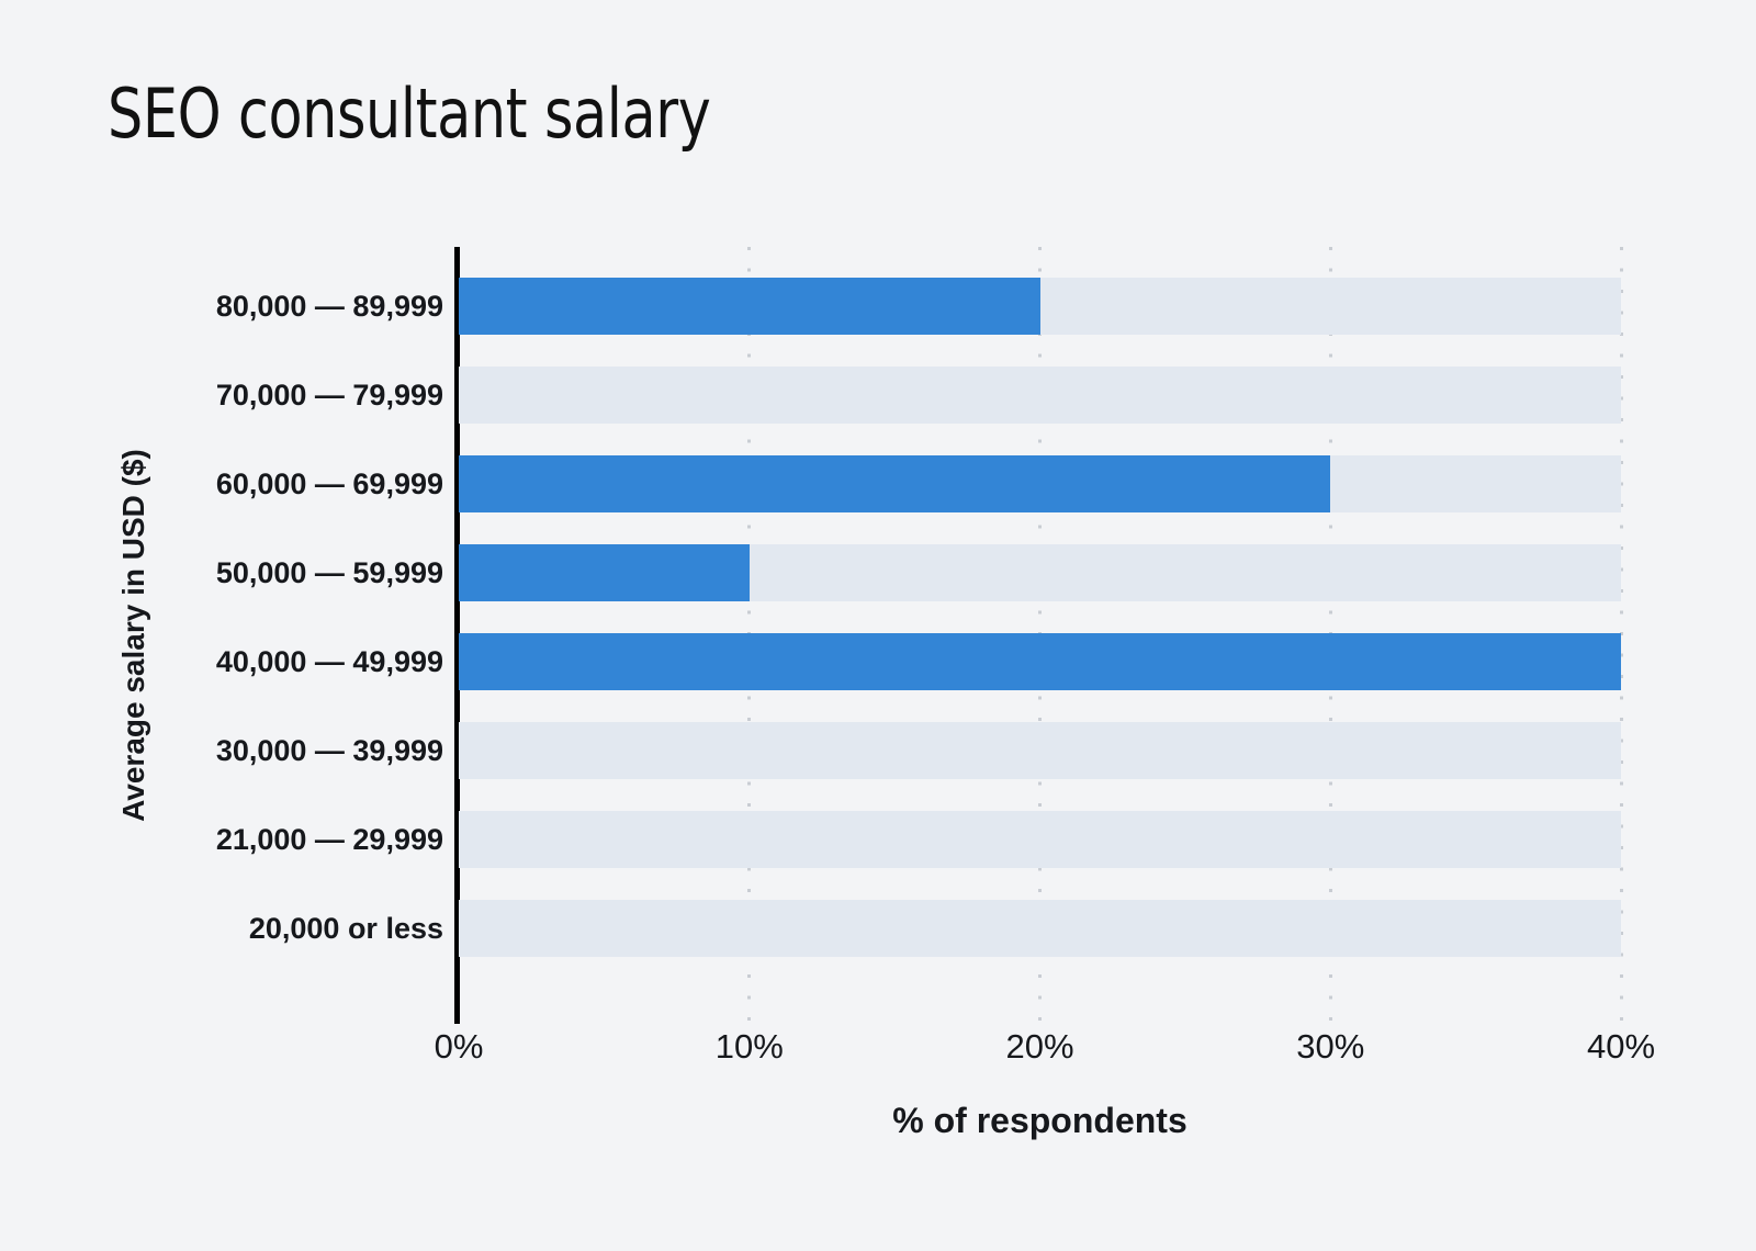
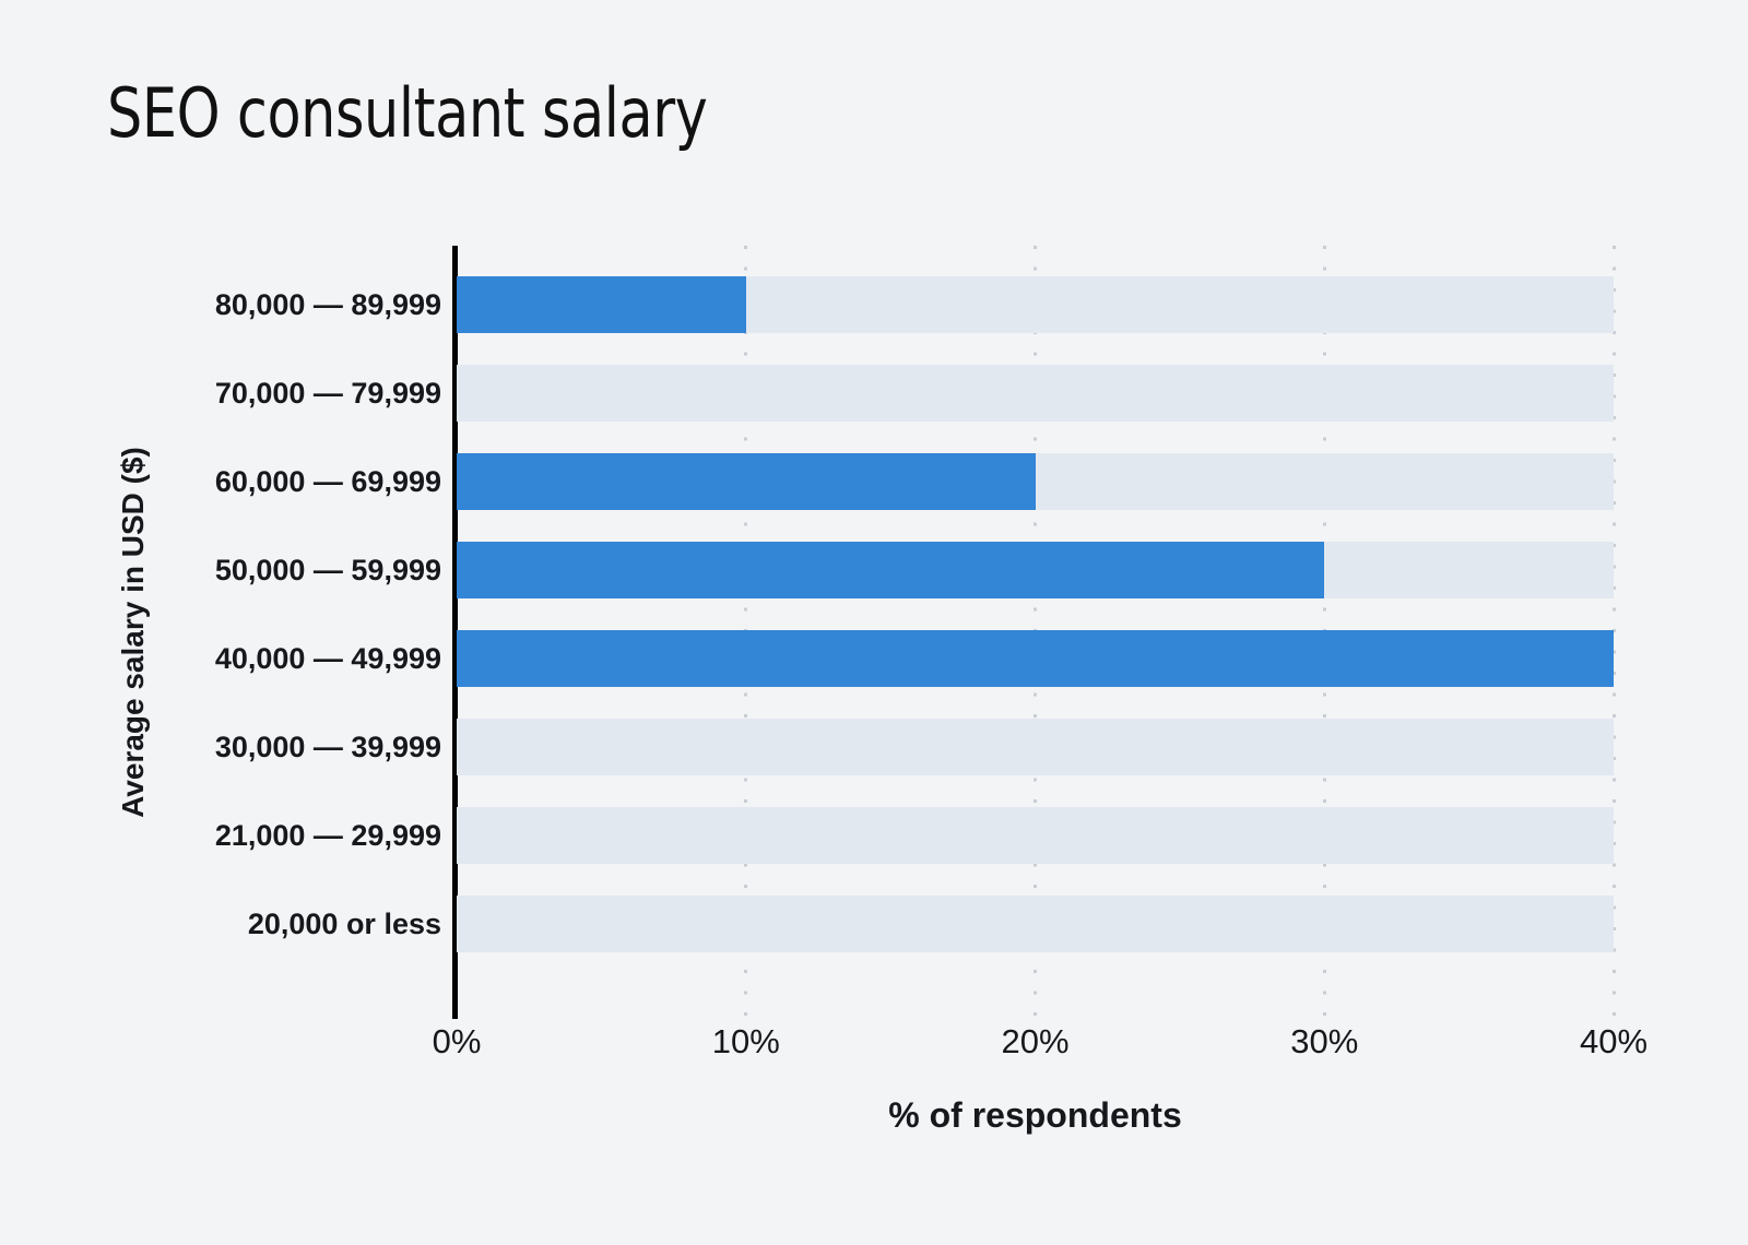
80,000 — 89,999: 20% -> 10%
60,000 — 69,999: 30% -> 20%
50,000 — 59,999: 10% -> 30%
